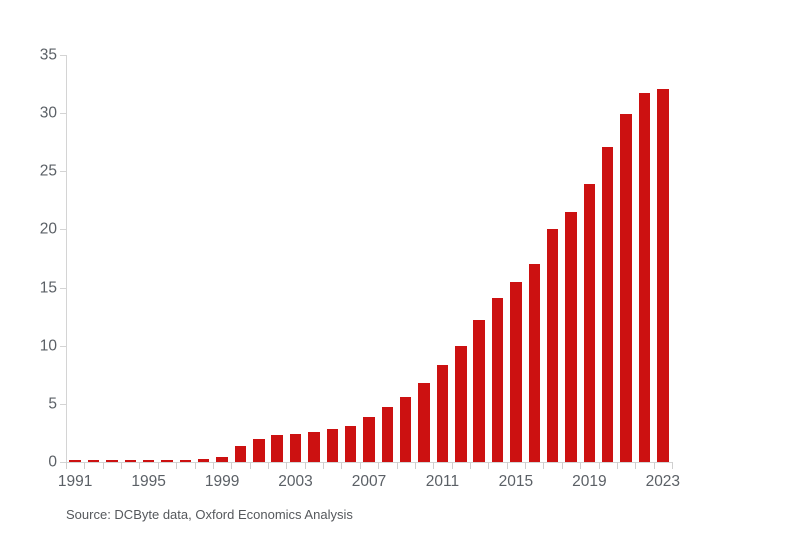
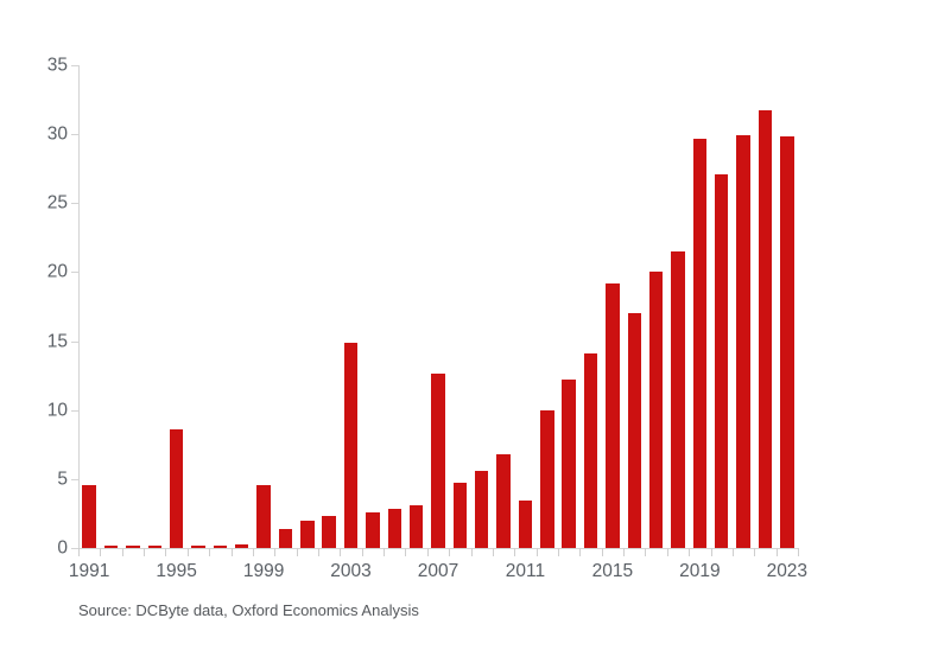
1991: 0.1 -> 4.6
1995: 0.1 -> 8.6
1999: 0.5 -> 4.6
2003: 2.5 -> 14.9
2007: 3.9 -> 12.6
2011: 8.3 -> 3.4
2015: 15.5 -> 19.2
2019: 23.9 -> 29.7
2023: 32.1 -> 29.8
